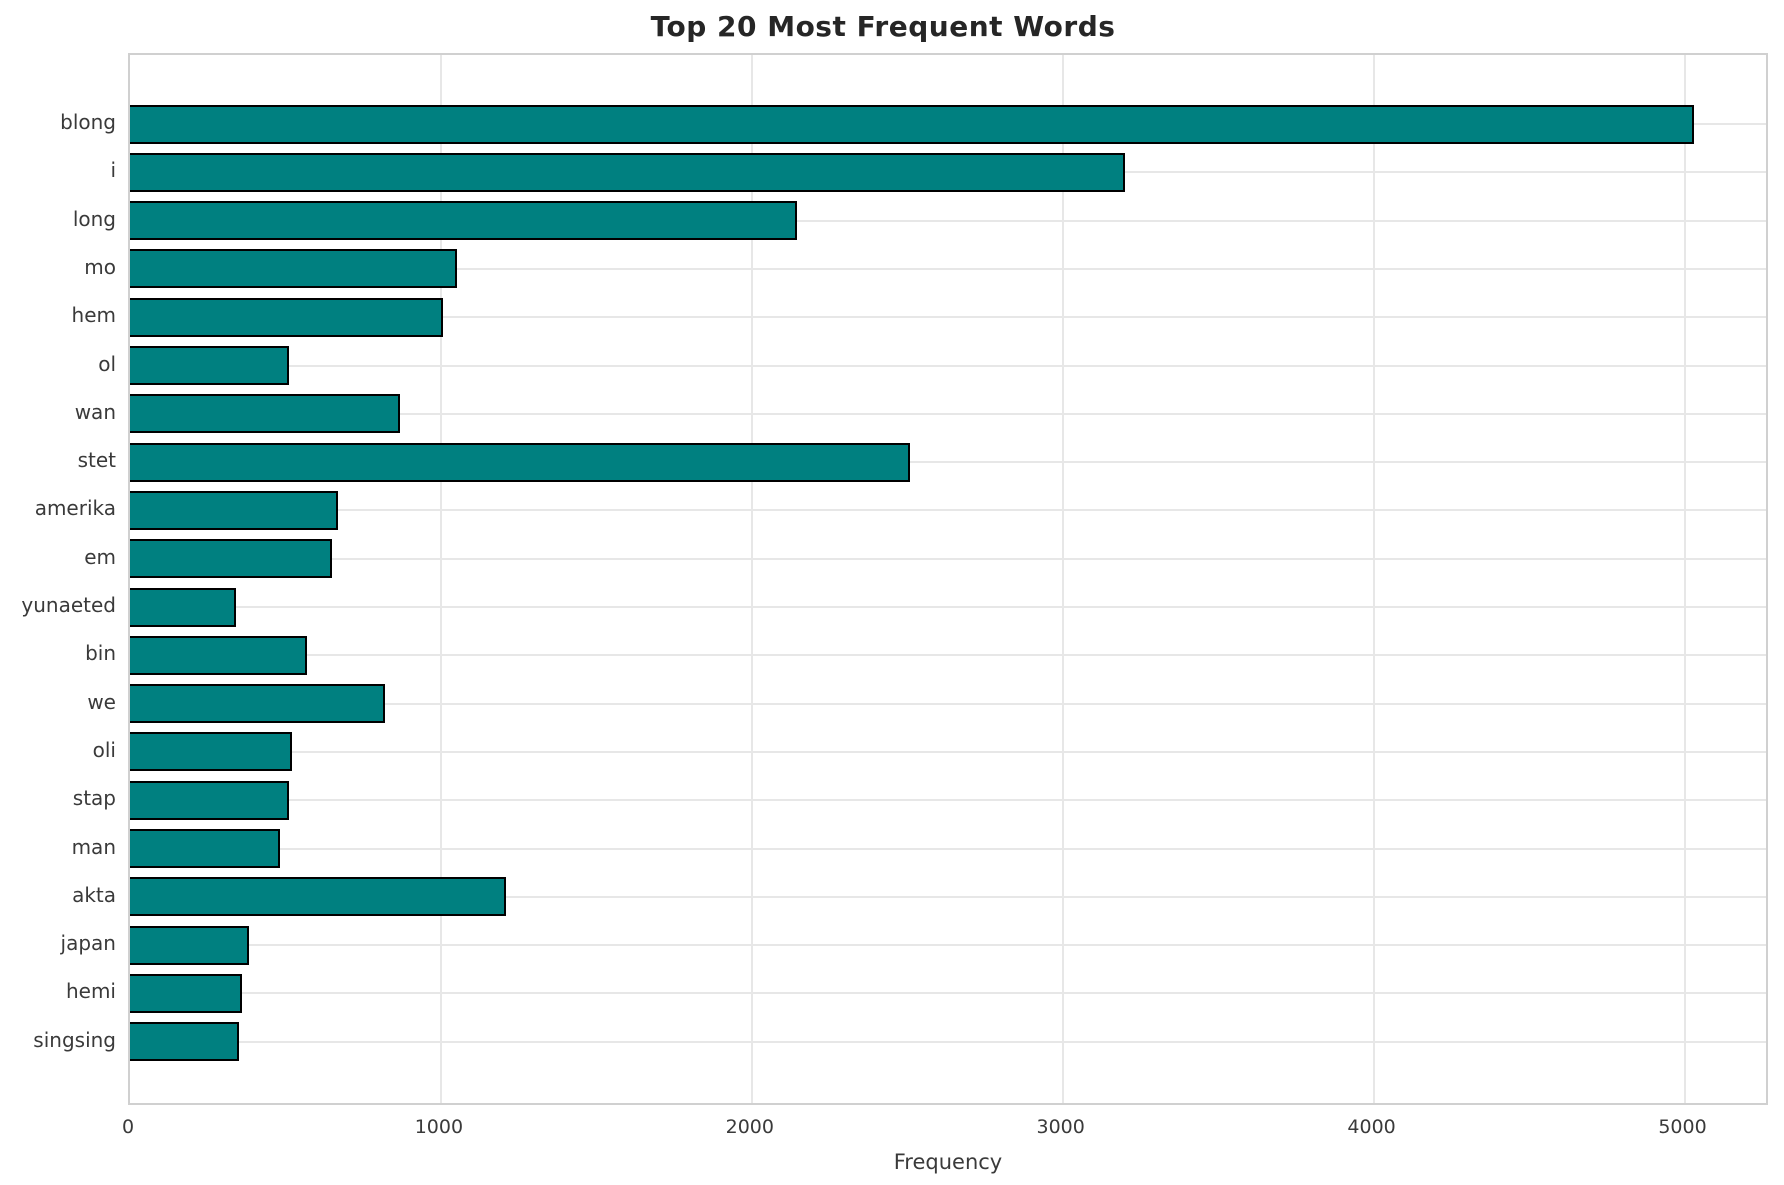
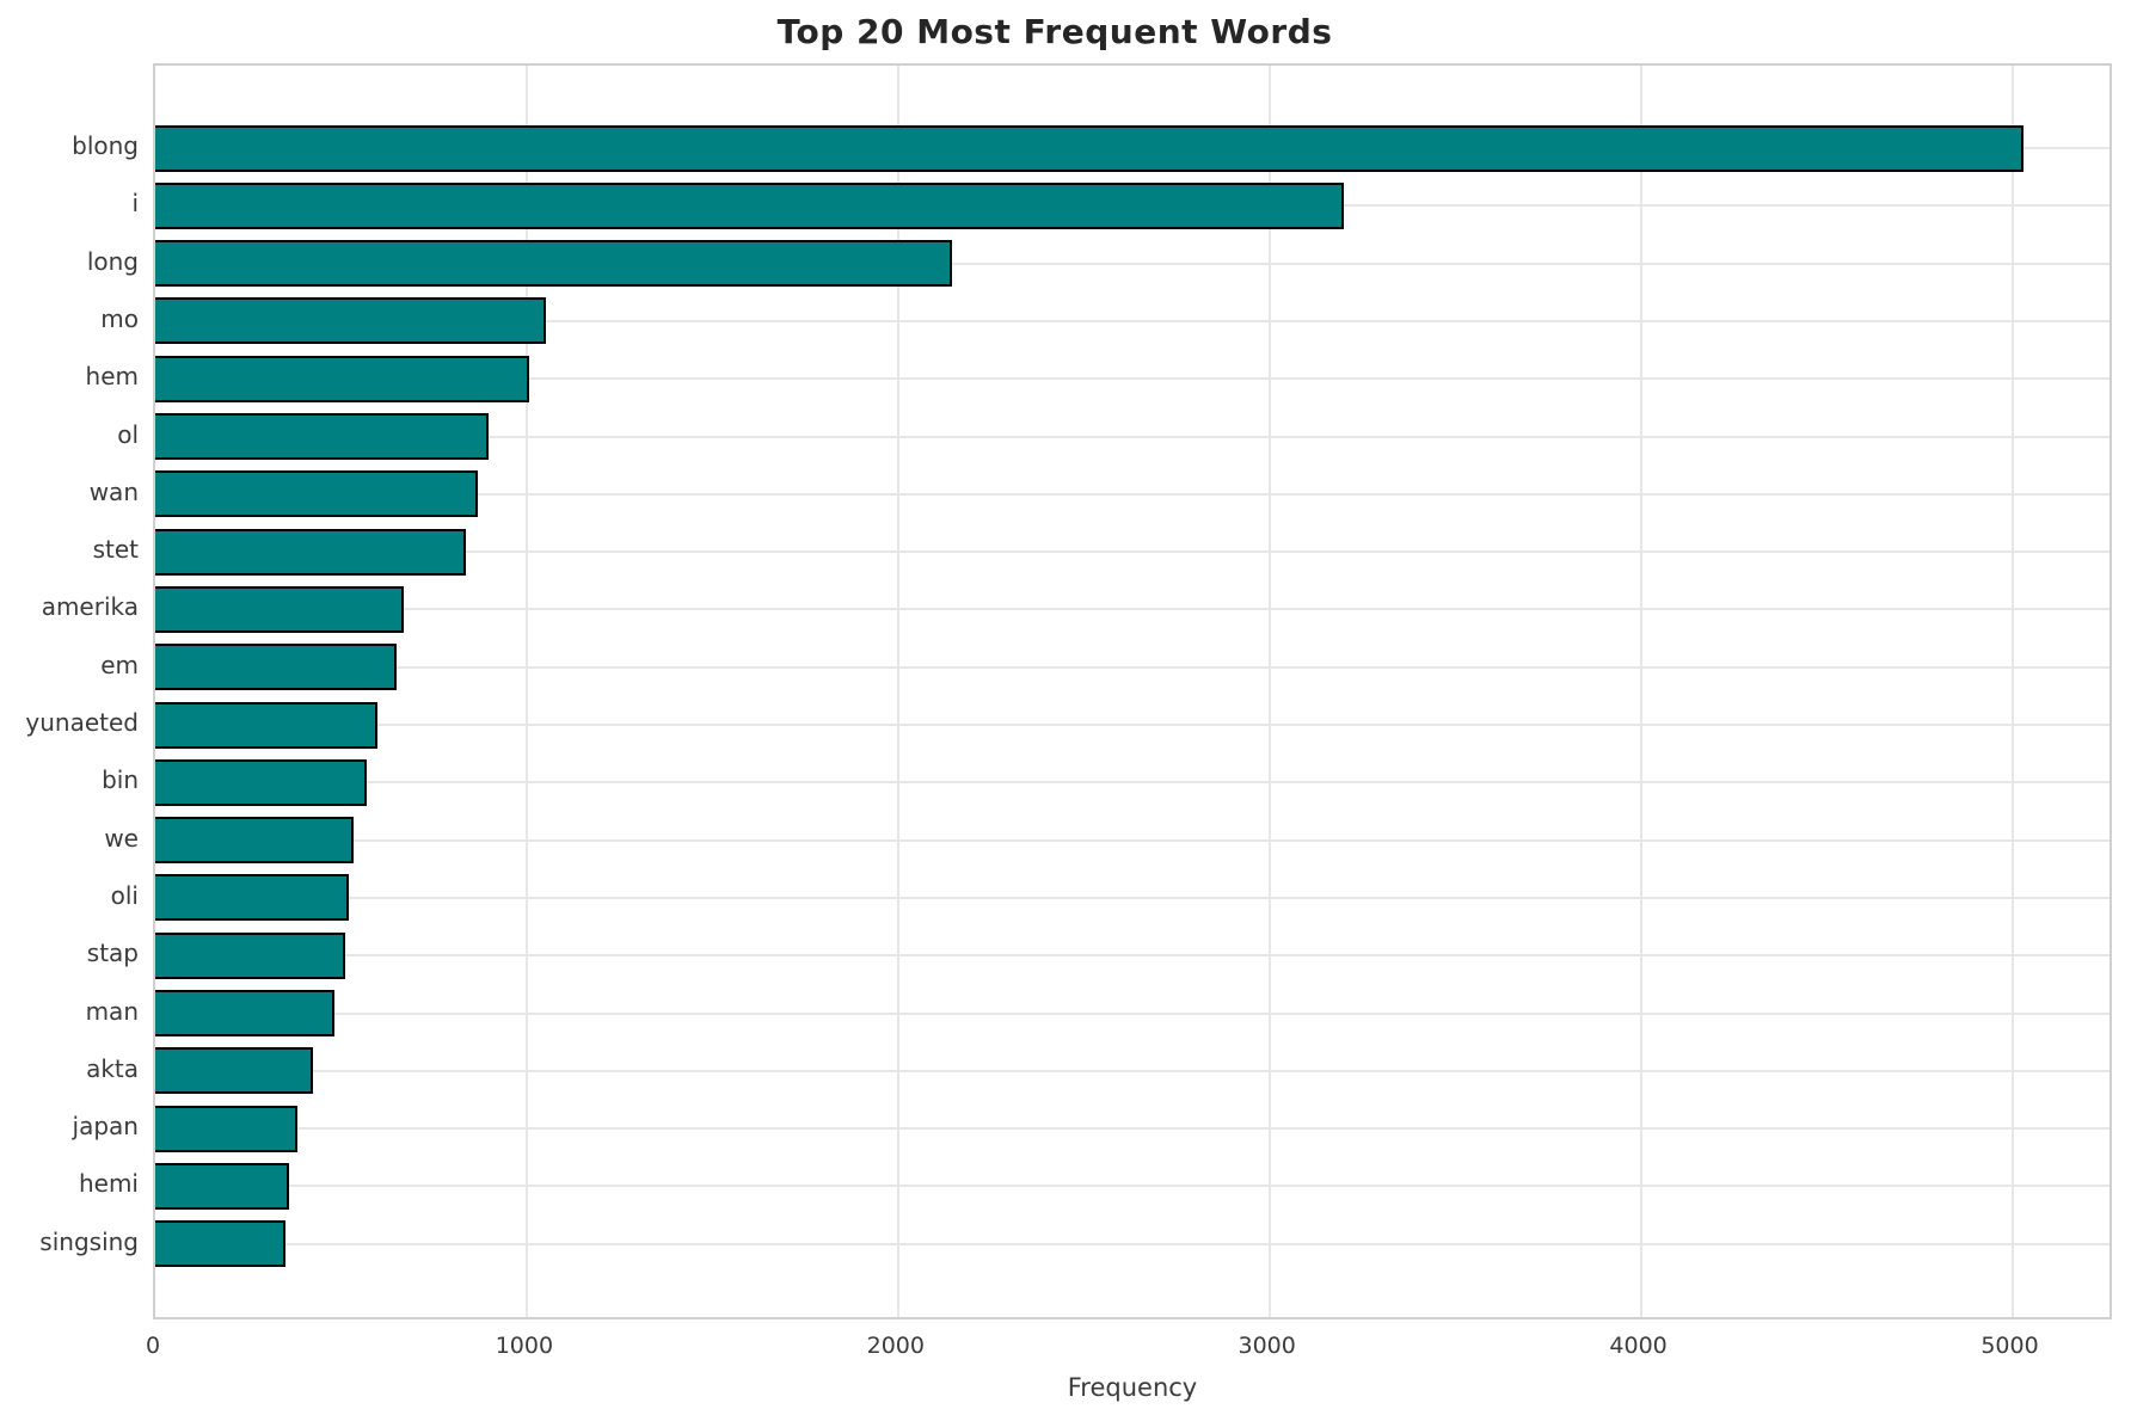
ol: 510 -> 900
stet: 2510 -> 840
yunaeted: 340 -> 600
we: 820 -> 530
akta: 1210 -> 420
